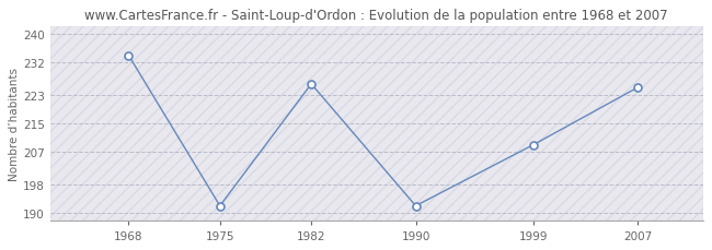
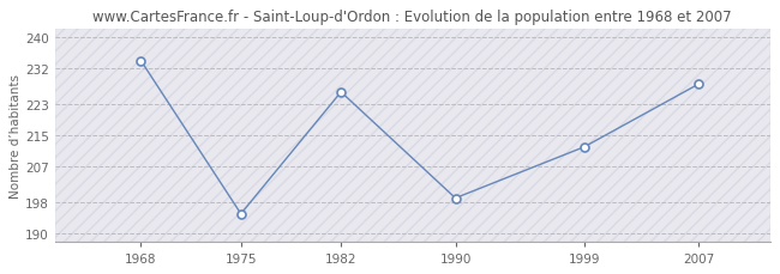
1975: 192 -> 195
1990: 192 -> 199
1999: 209 -> 212
2007: 225 -> 228
